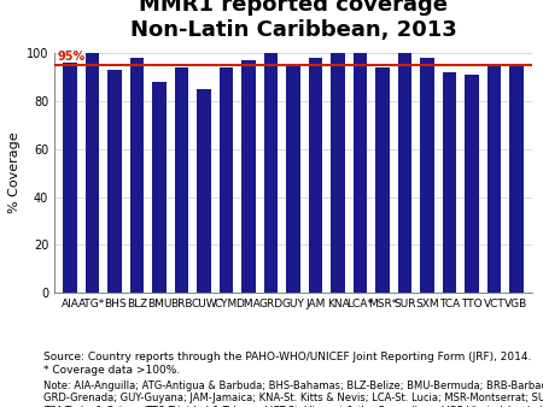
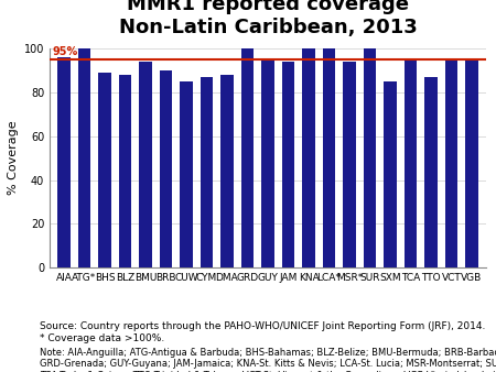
BHS: 93 -> 89
BLZ: 98 -> 88
BMU: 88 -> 94
BRB: 94 -> 90
CYM: 94 -> 87
DMA: 97 -> 88
JAM: 98 -> 94
SXM: 98 -> 85
TCA: 92 -> 95
TTO: 91 -> 87
